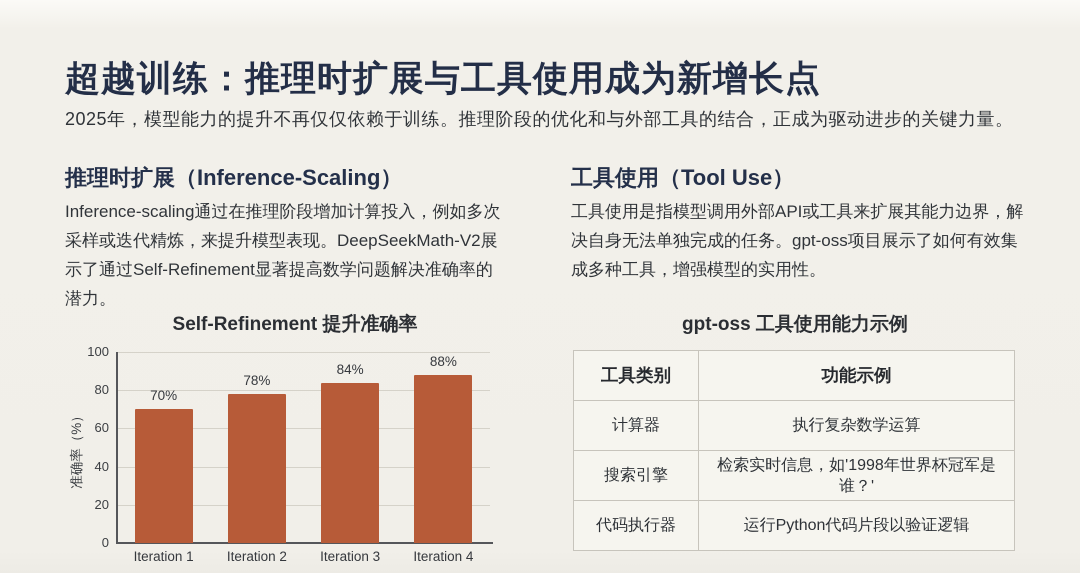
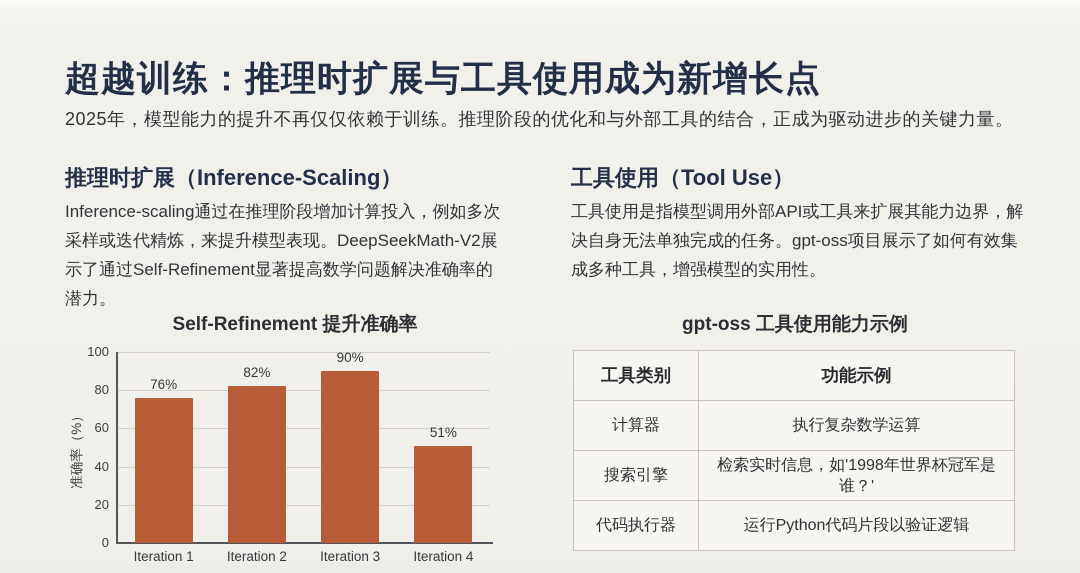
Iteration 1: 70% -> 76%
Iteration 2: 78% -> 82%
Iteration 3: 84% -> 90%
Iteration 4: 88% -> 51%
